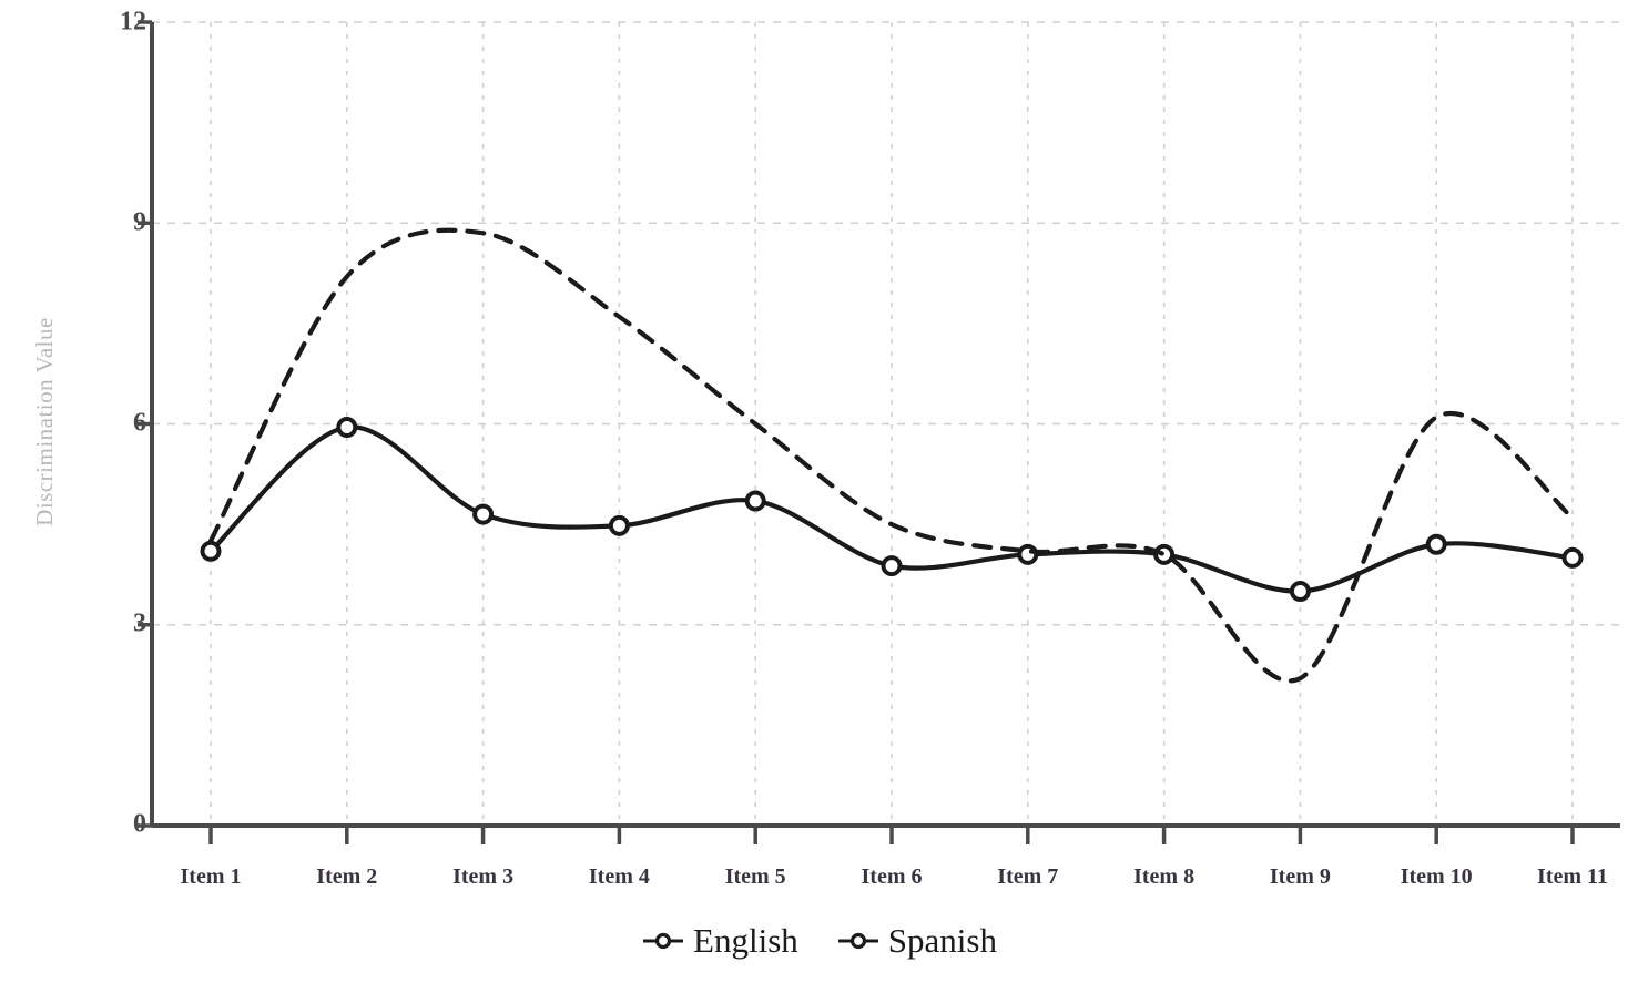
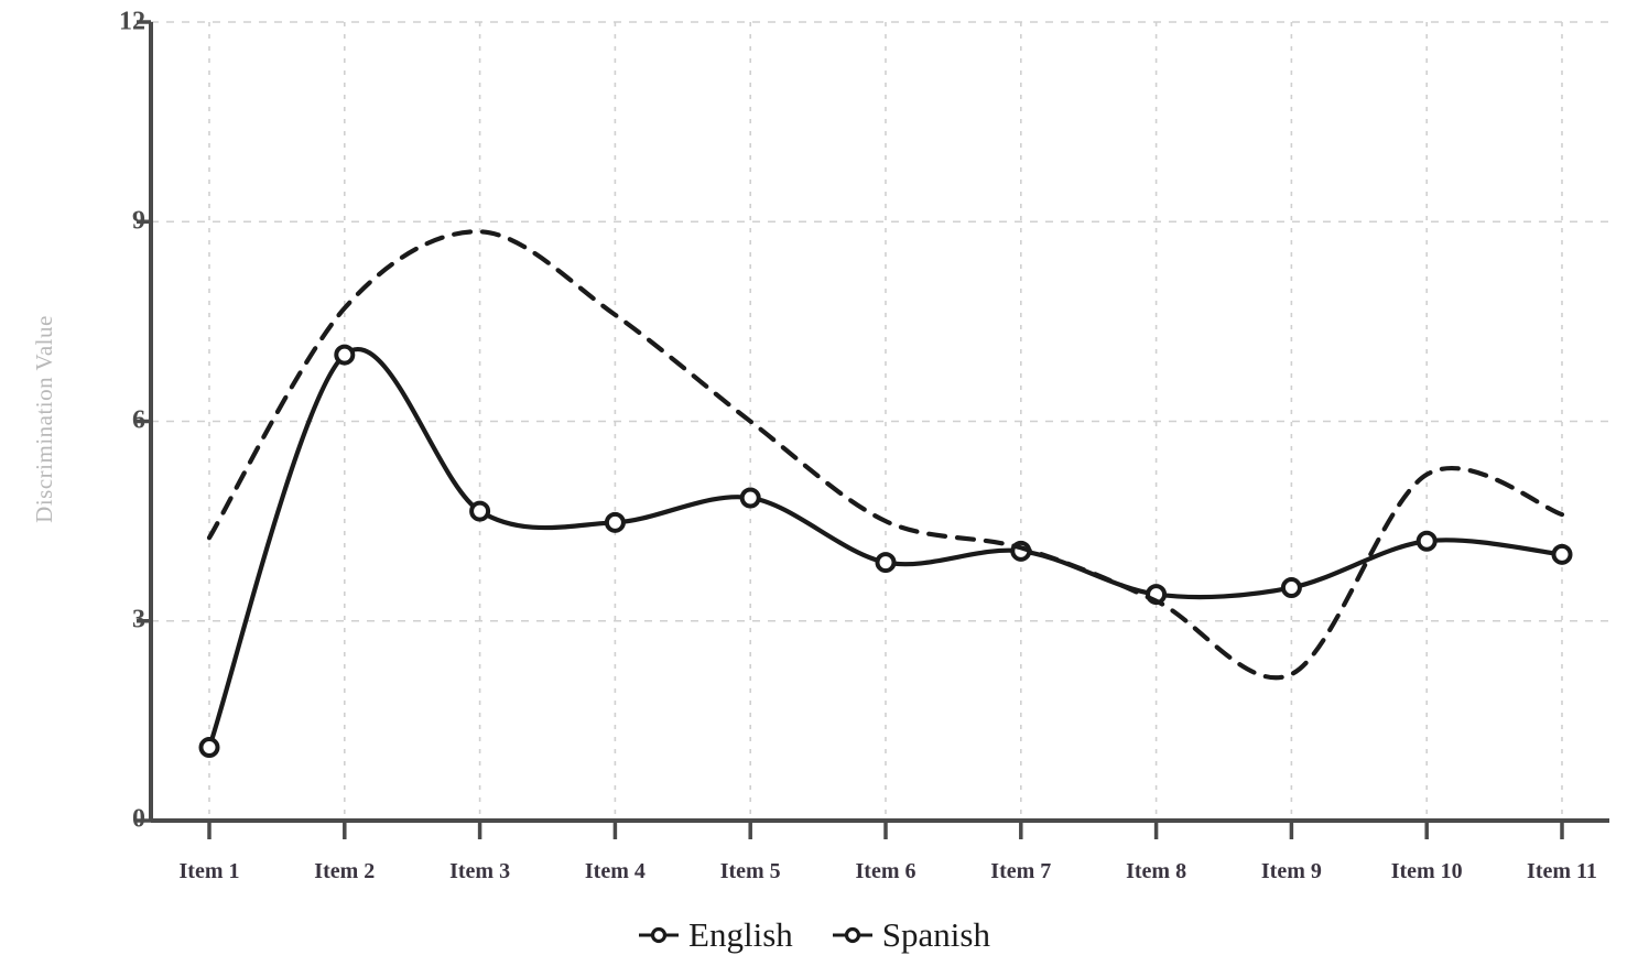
English/Item 1: 4.1 -> 1.1
English/Item 2: 6.0 -> 7.0
Spanish/Item 2: 8.2 -> 7.7
English/Item 8: 4.0 -> 3.4
Spanish/Item 8: 4.0 -> 3.3
Spanish/Item 10: 6.1 -> 5.2
